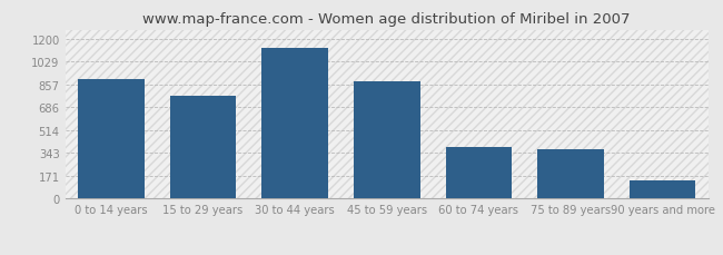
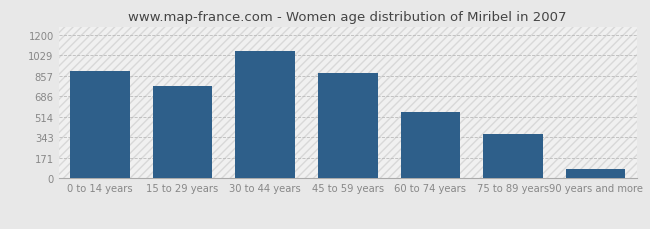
30 to 44 years: 1130 -> 1060
60 to 74 years: 390 -> 560
90 years and more: 140 -> 80
